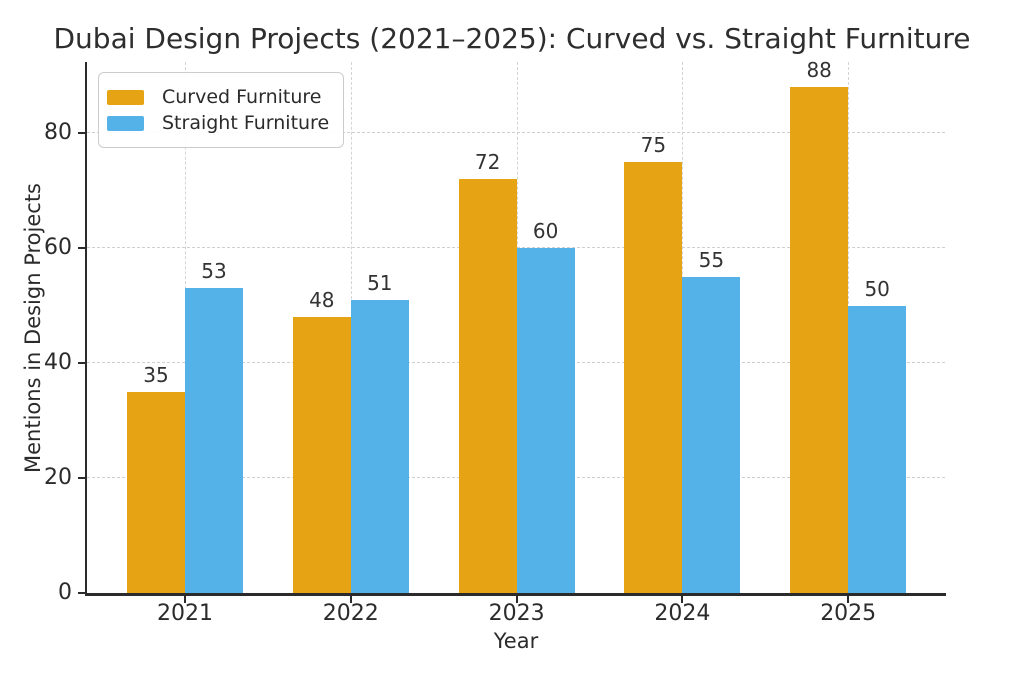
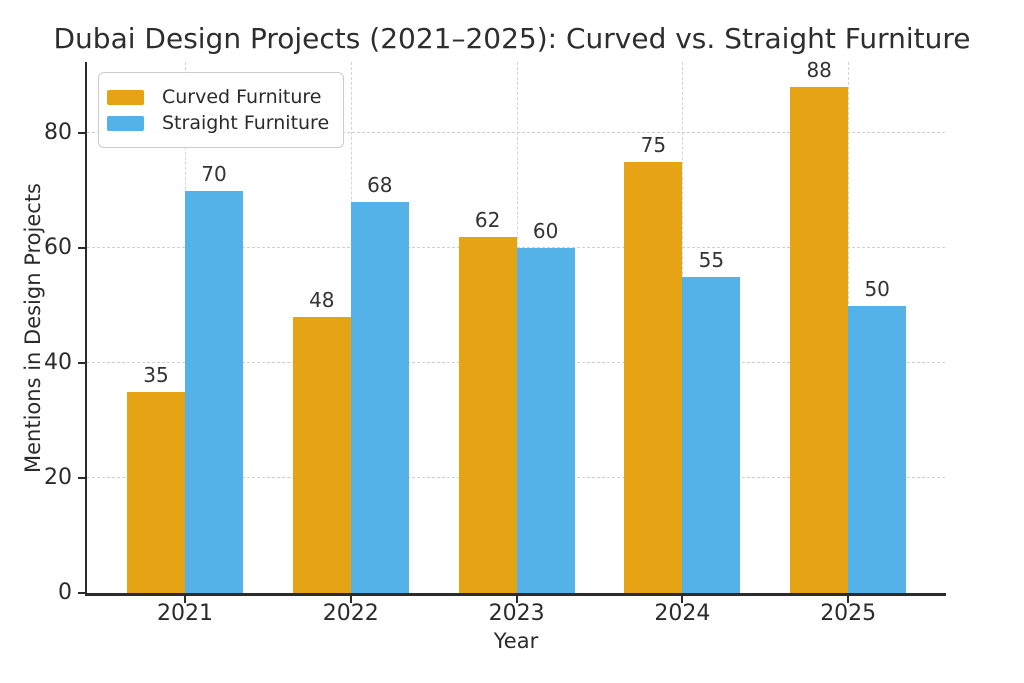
Straight Furniture/2021: 53 -> 70
Straight Furniture/2022: 51 -> 68
Curved Furniture/2023: 72 -> 62
